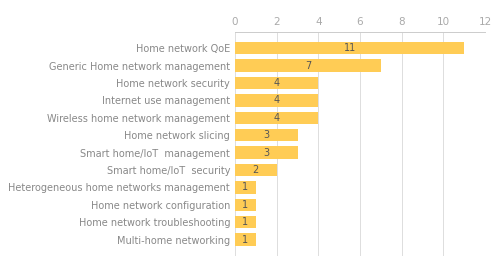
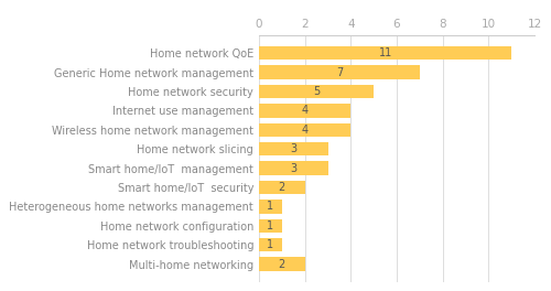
Home network security: 4 -> 5
Multi-home networking: 1 -> 2
